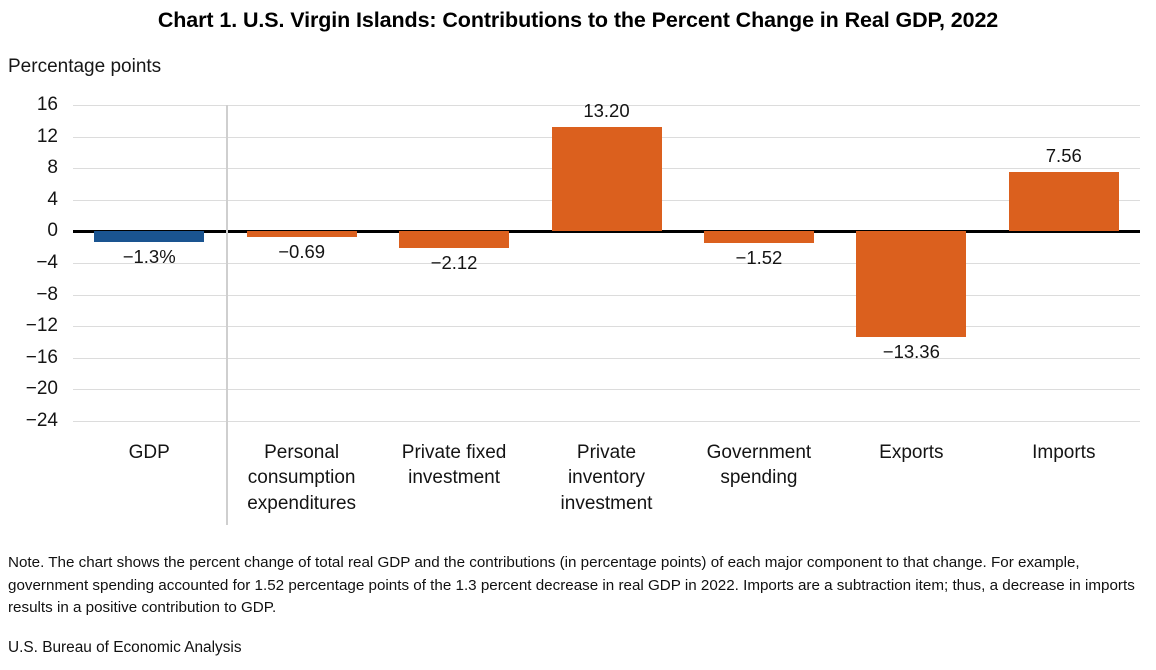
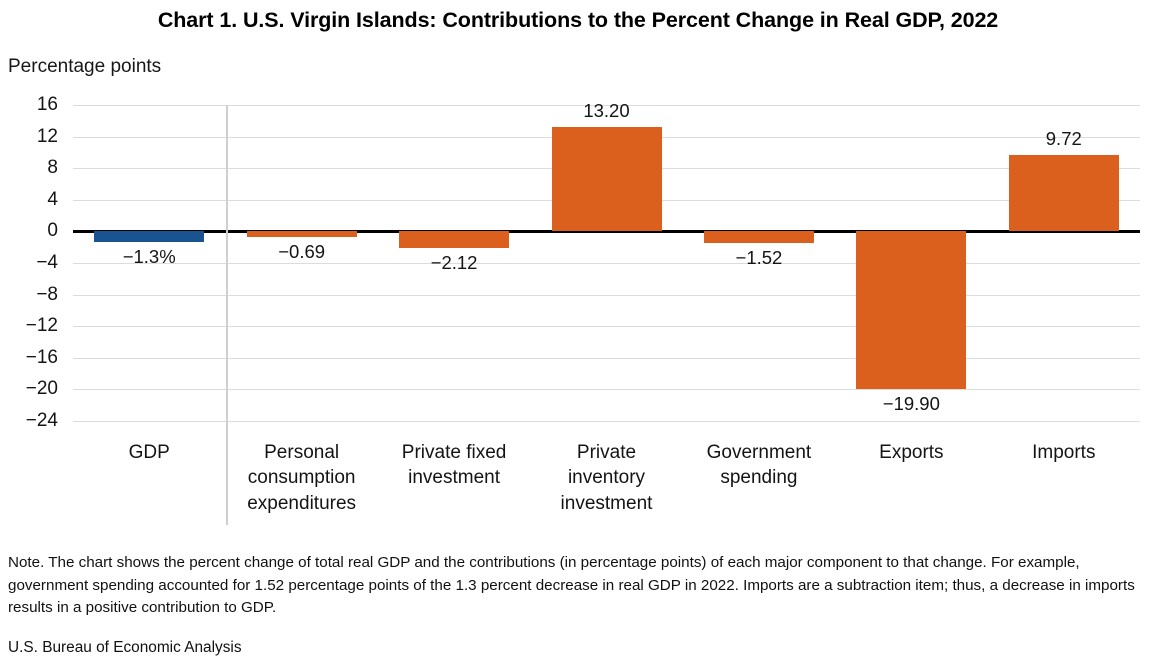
Exports: −13.36 -> −19.90
Imports: 7.56 -> 9.72
